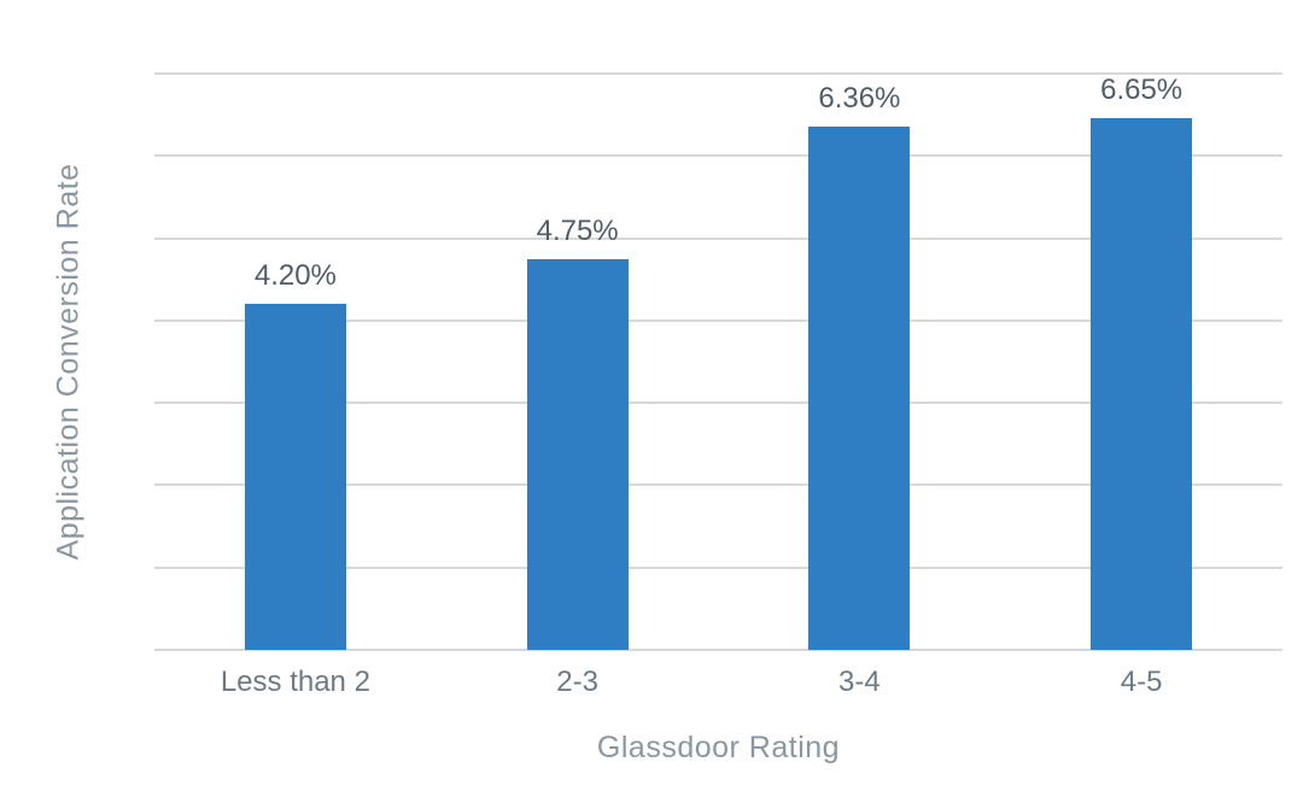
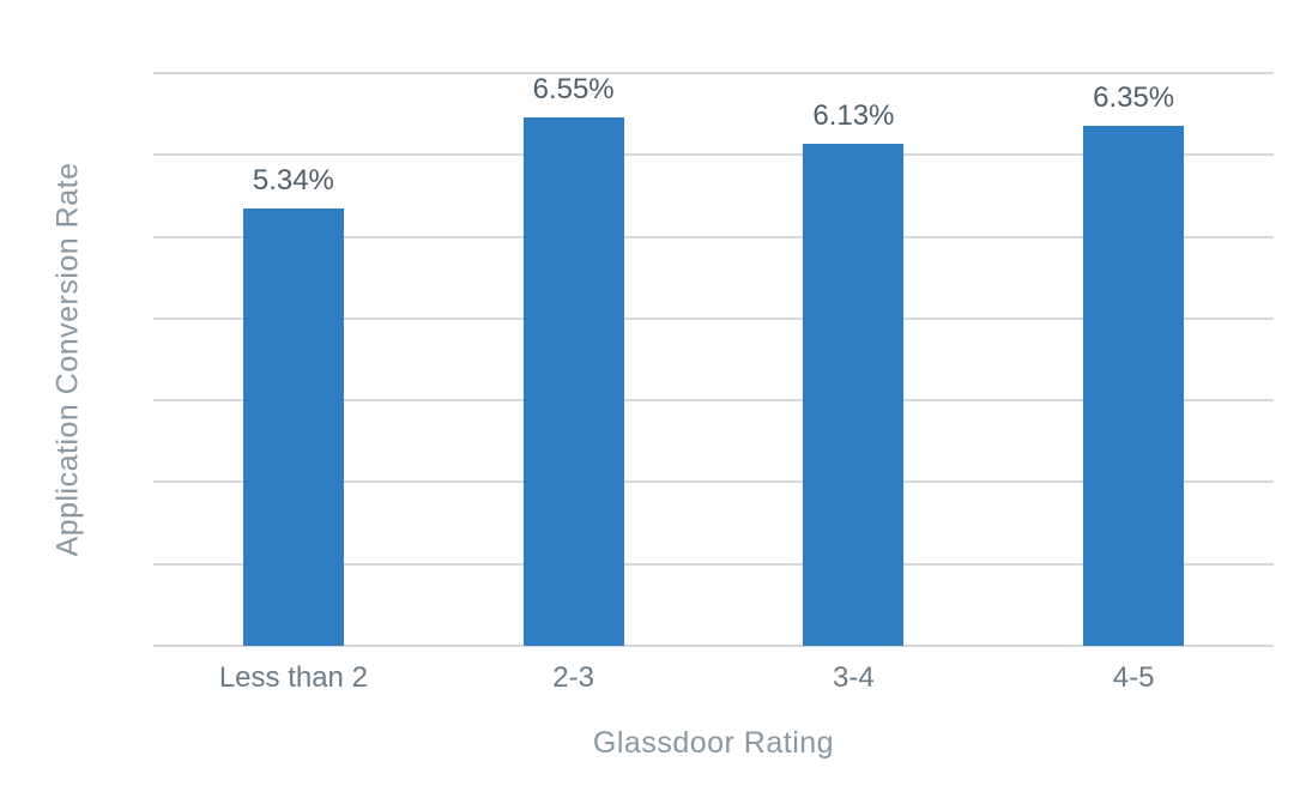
Less than 2: 4.20% -> 5.34%
2-3: 4.75% -> 6.55%
3-4: 6.36% -> 6.13%
4-5: 6.65% -> 6.35%
